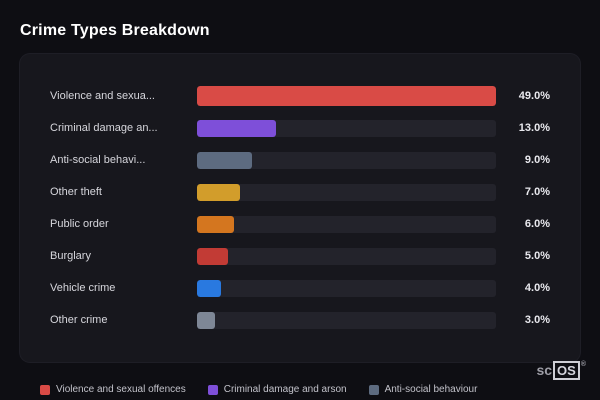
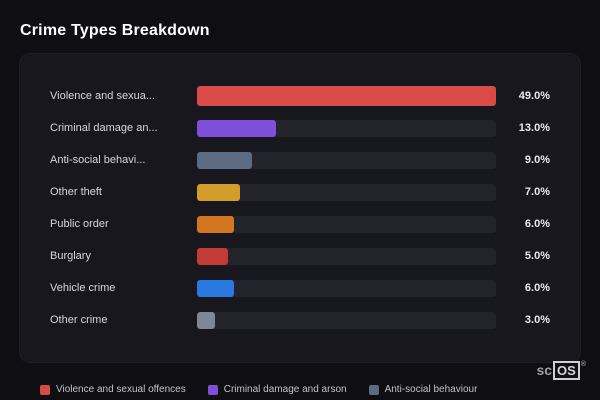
Vehicle crime: 4.0% -> 6.0%
